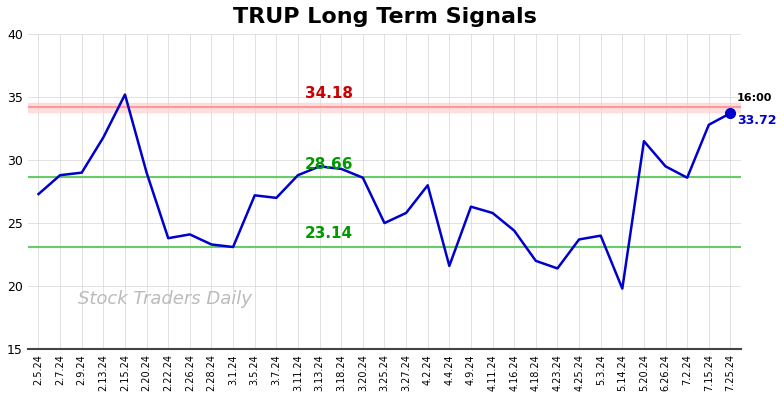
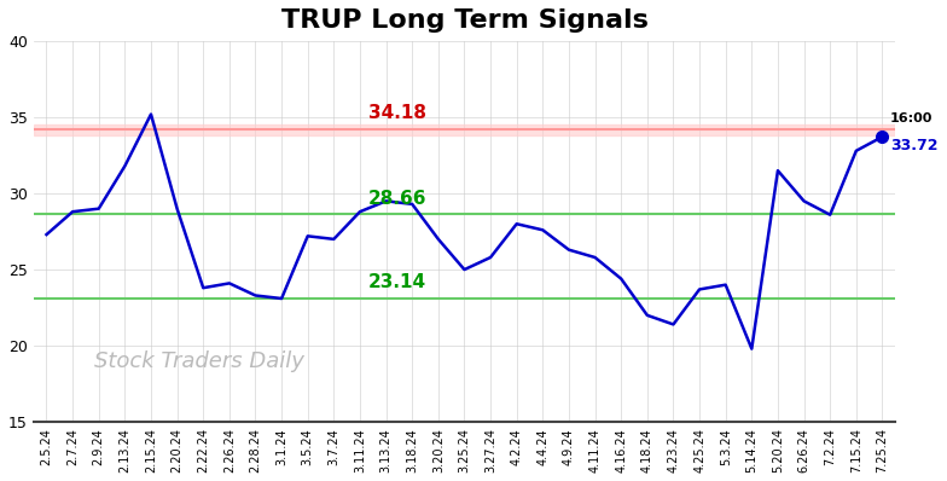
3.20.24: 28.6 -> 27.0
4.4.24: 21.6 -> 27.6
